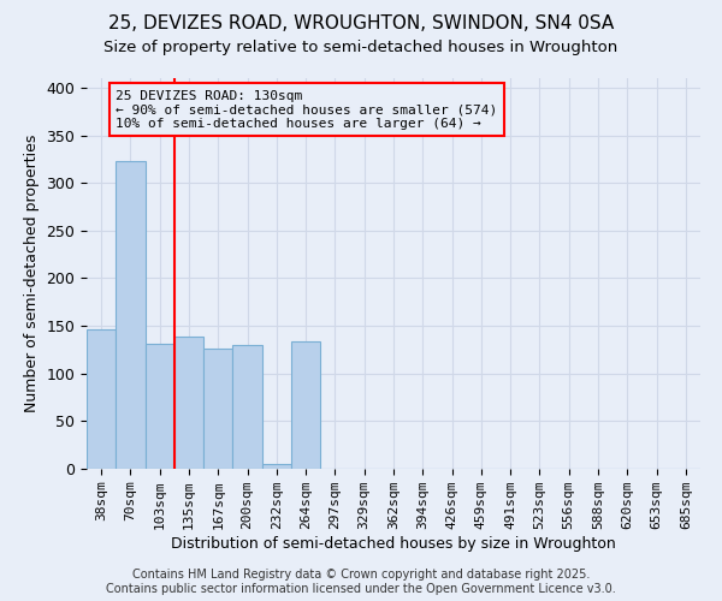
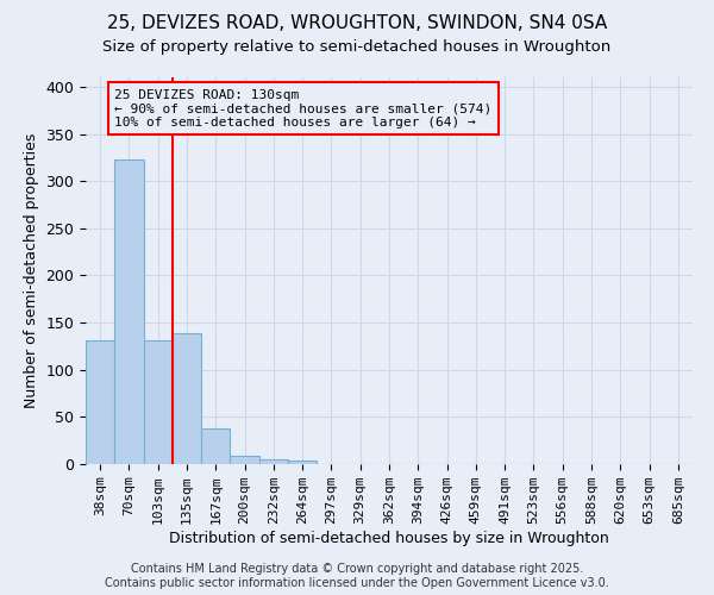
38sqm: 146 -> 131
167sqm: 126 -> 38
200sqm: 130 -> 9
264sqm: 134 -> 4
